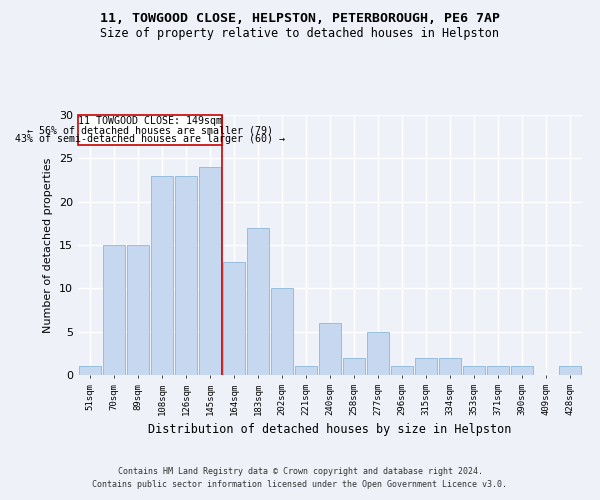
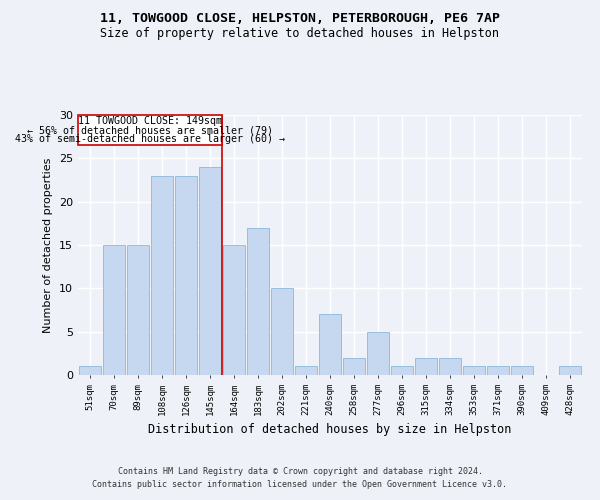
164sqm: 13 -> 15
240sqm: 6 -> 7
